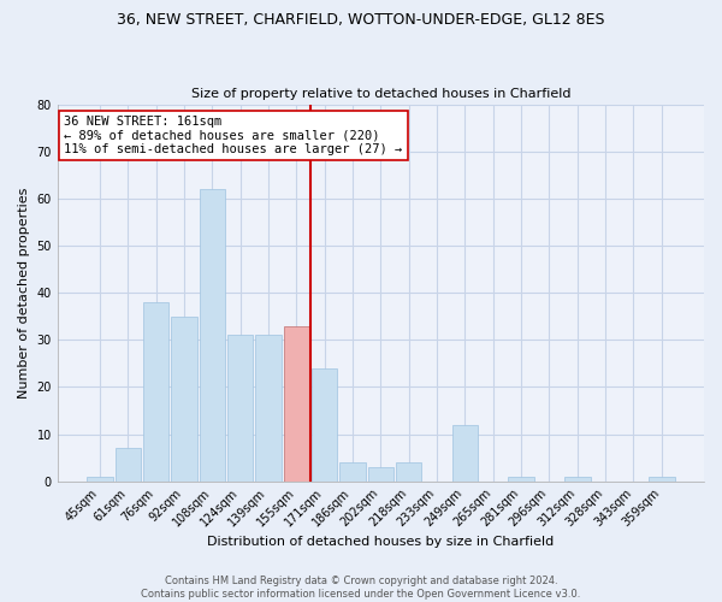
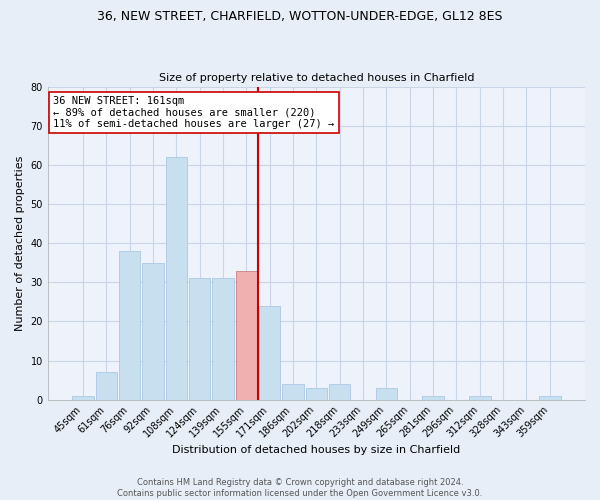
249sqm: 12 -> 3
